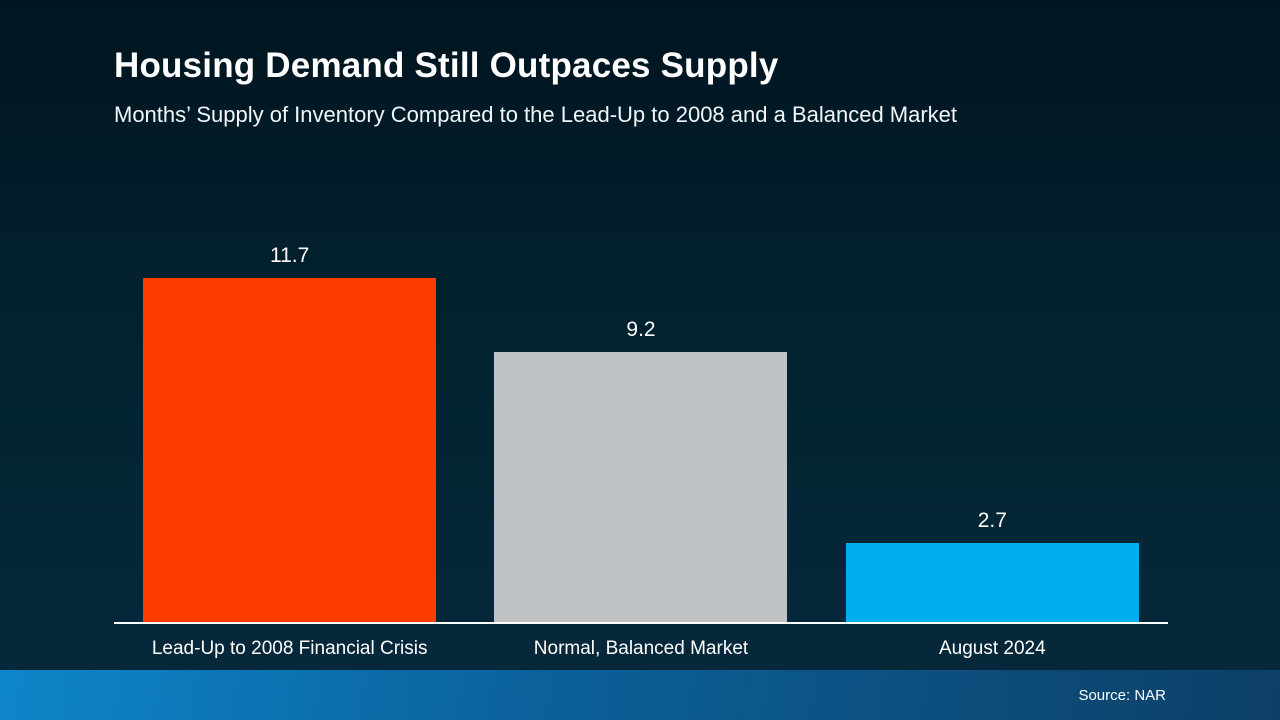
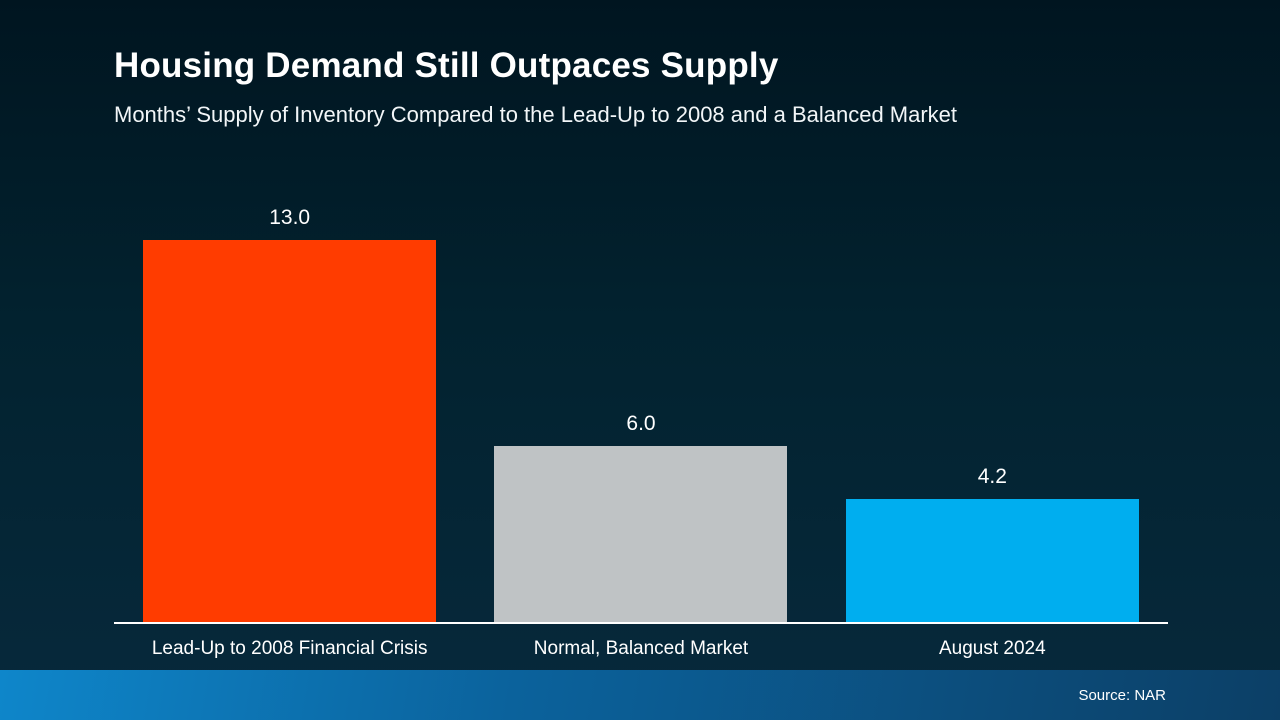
Lead-Up to 2008 Financial Crisis: 11.7 -> 13.0
Normal, Balanced Market: 9.2 -> 6.0
August 2024: 2.7 -> 4.2
